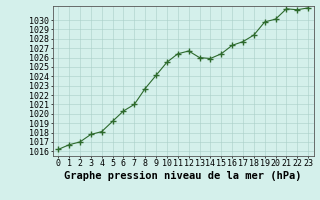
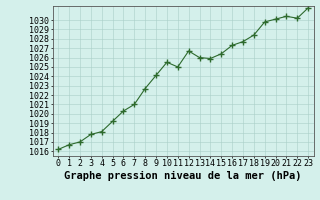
11: 1026.4 -> 1025.0
21: 1031.2 -> 1030.4
22: 1031.1 -> 1030.2
